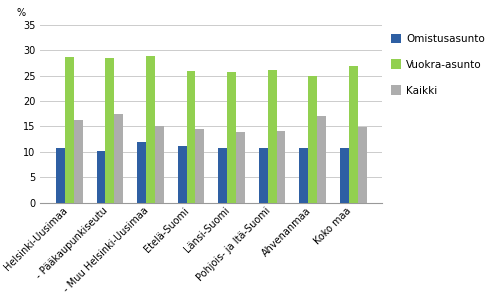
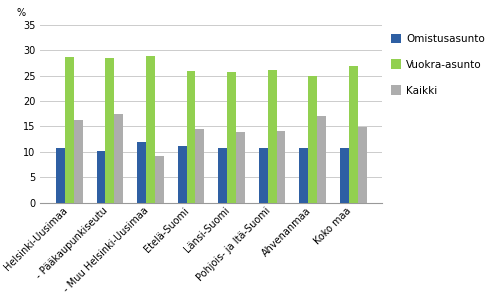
Kaikki/- Muu Helsinki-Uusimaa: 15.1 -> 9.2
